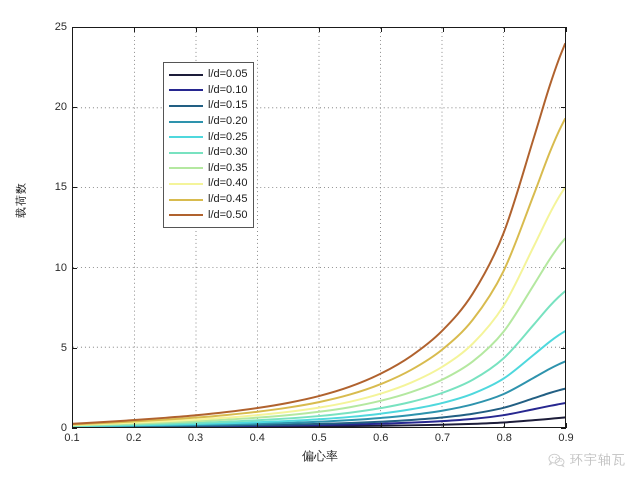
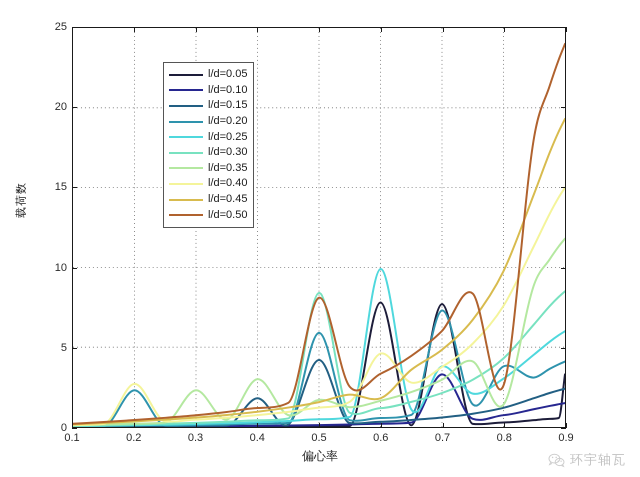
l/d=0.20/0.2: 0.1 -> 2.3
l/d=0.40/0.2: 0.3 -> 2.7
l/d=0.35/0.3: 0.4 -> 2.3
l/d=0.15/0.4: 0.1 -> 1.8
l/d=0.35/0.4: 0.6 -> 3.0
l/d=0.15/0.5: 0.2 -> 4.2
l/d=0.20/0.5: 0.3 -> 5.9
l/d=0.30/0.5: 0.7 -> 8.4
l/d=0.35/0.5: 1.0 -> 1.7
l/d=0.50/0.5: 1.9 -> 8.1
l/d=0.05/0.6: 0.1 -> 7.8
l/d=0.25/0.6: 0.8 -> 9.9
l/d=0.40/0.6: 2.1 -> 4.6
l/d=0.45/0.6: 2.7 -> 1.8
l/d=0.05/0.7: 0.1 -> 7.7
l/d=0.10/0.7: 0.4 -> 3.3
l/d=0.20/0.7: 1.0 -> 7.3
l/d=0.25/0.7: 1.5 -> 3.8
l/d=0.20/0.8: 2.1 -> 3.8
l/d=0.35/0.8: 6.0 -> 1.4
l/d=0.50/0.8: 12.1 -> 2.6
l/d=0.05/0.9: 0.6 -> 3.3
